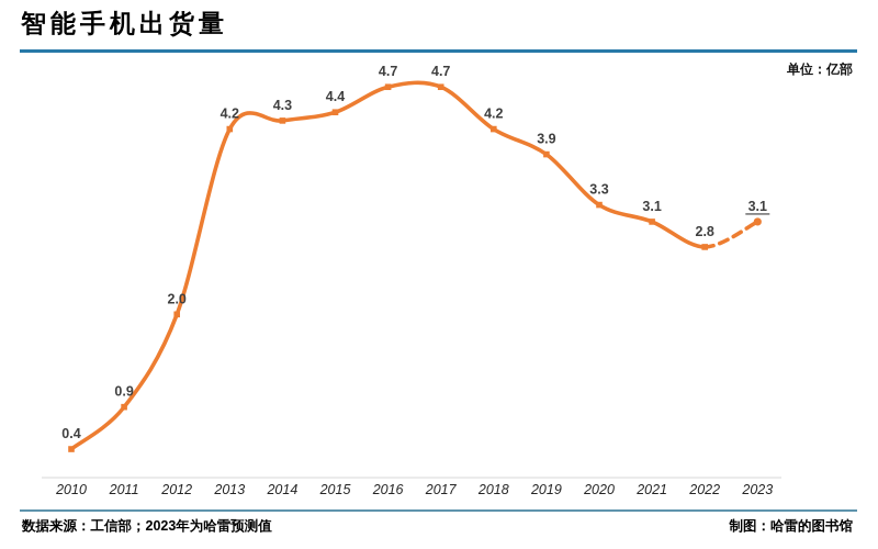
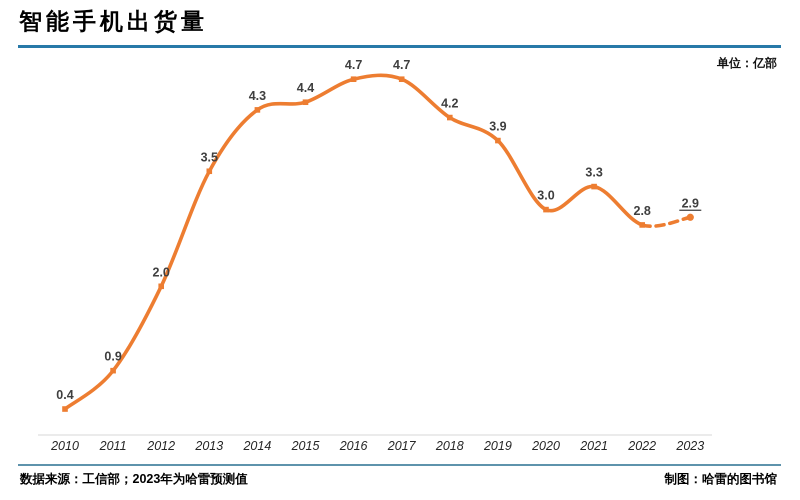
2013: 4.2 -> 3.5
2020: 3.3 -> 3.0
2021: 3.1 -> 3.3
2023: 3.1 -> 2.9
